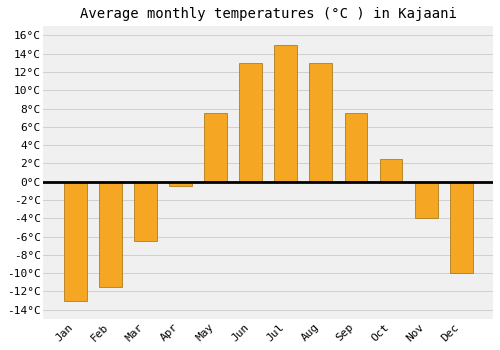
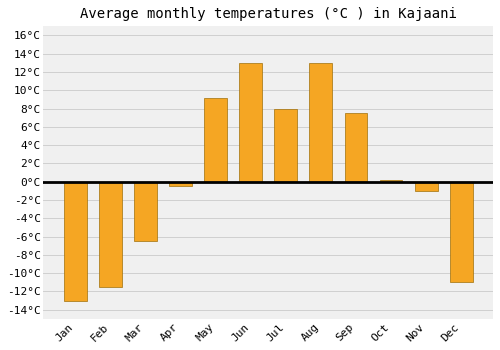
May: 7.5°C -> 9.2°C
Jul: 15.0°C -> 8.0°C
Oct: 2.5°C -> 0.2°C
Nov: -4.0°C -> -1.0°C
Dec: -10.0°C -> -11.0°C
